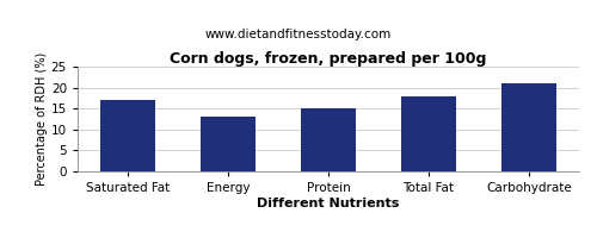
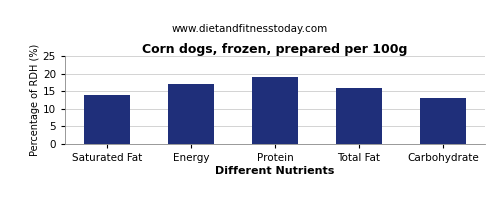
Saturated Fat: 17 -> 14
Energy: 13 -> 17
Protein: 15 -> 19
Total Fat: 18 -> 16
Carbohydrate: 21 -> 13
